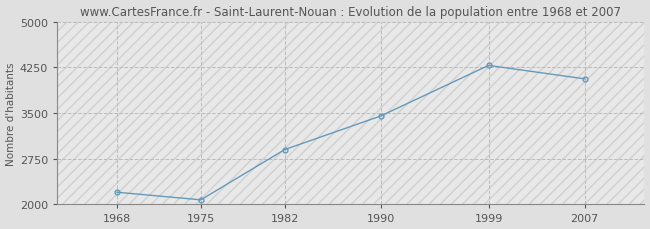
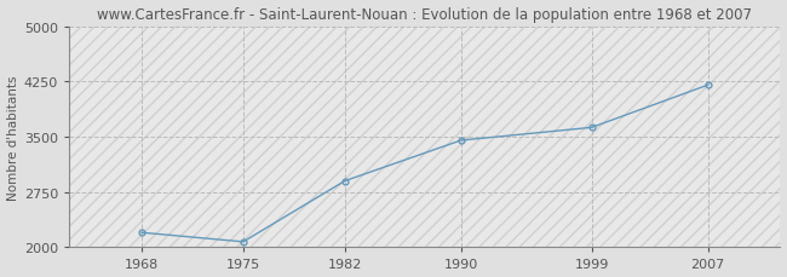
1999: 4280 -> 3620
2007: 4060 -> 4200
